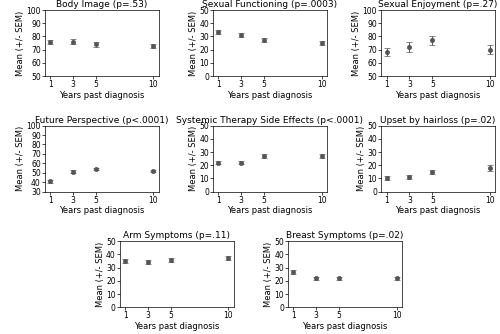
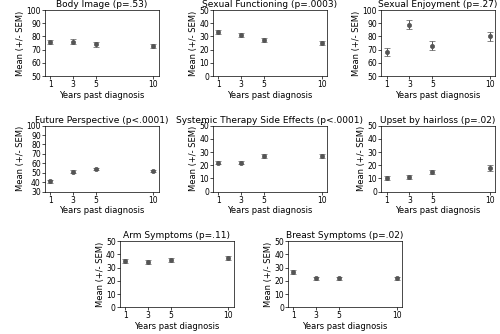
Sexual Enjoyment (p=.27)/3: 72 -> 89
Sexual Enjoyment (p=.27)/5: 77 -> 73
Sexual Enjoyment (p=.27)/10: 70 -> 80
